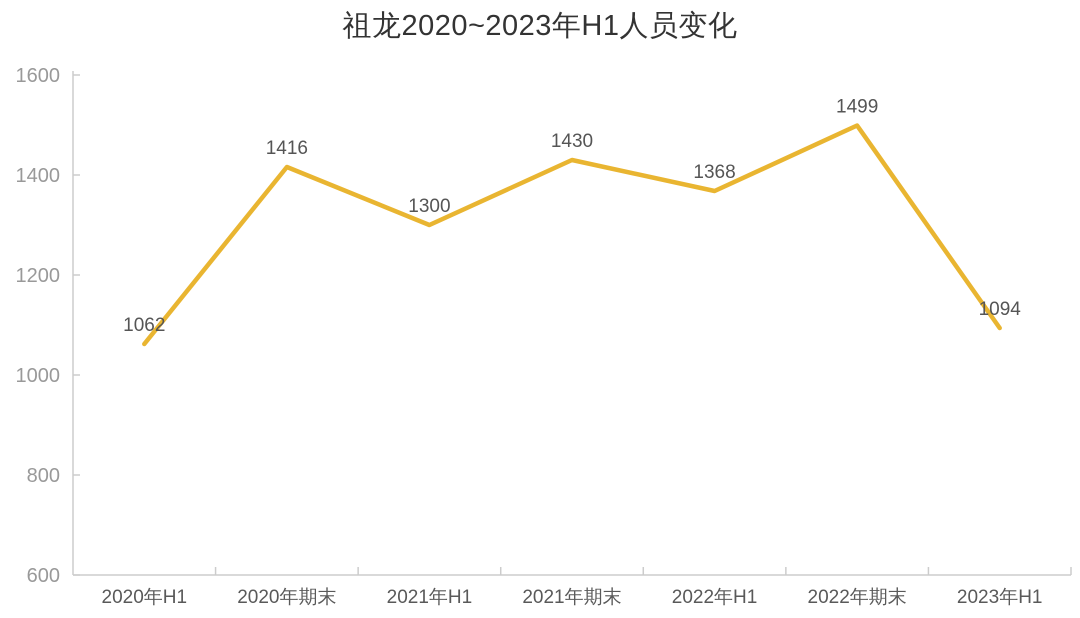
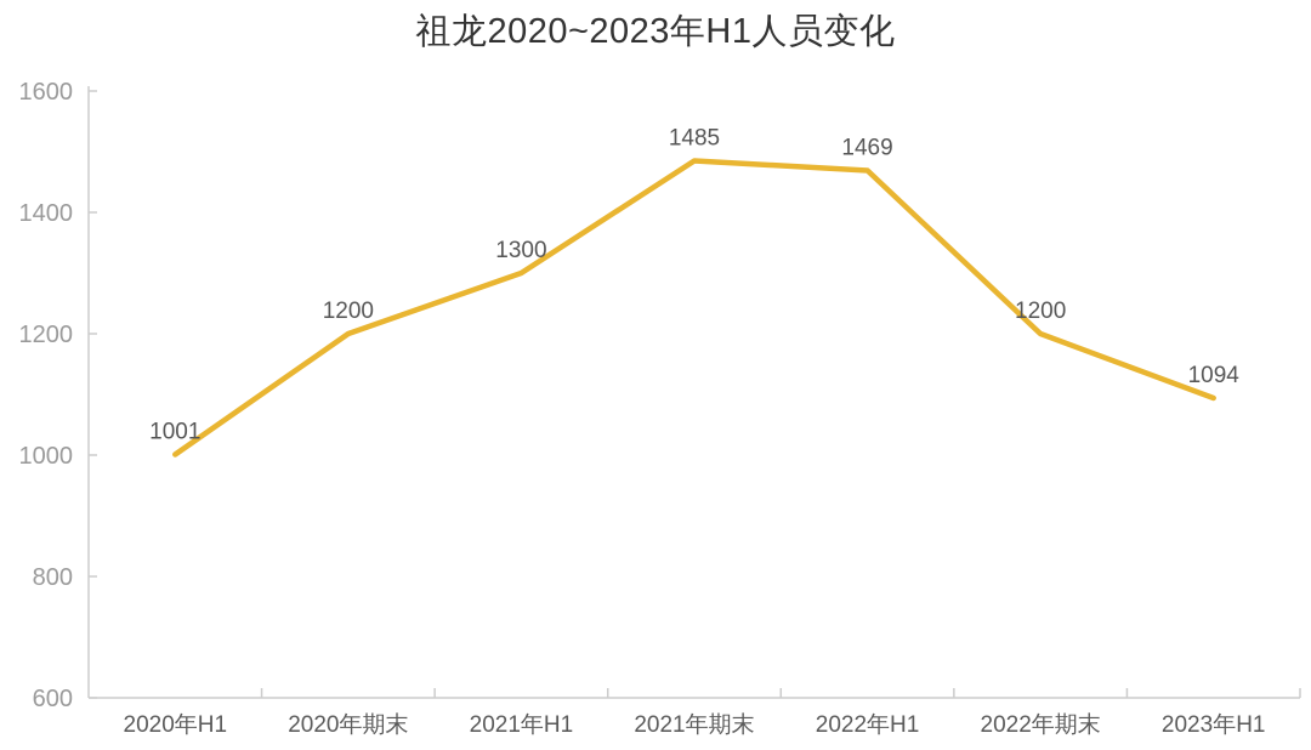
2020年H1: 1062 -> 1001
2020年期末: 1416 -> 1200
2021年期末: 1430 -> 1485
2022年H1: 1368 -> 1469
2022年期末: 1499 -> 1200
